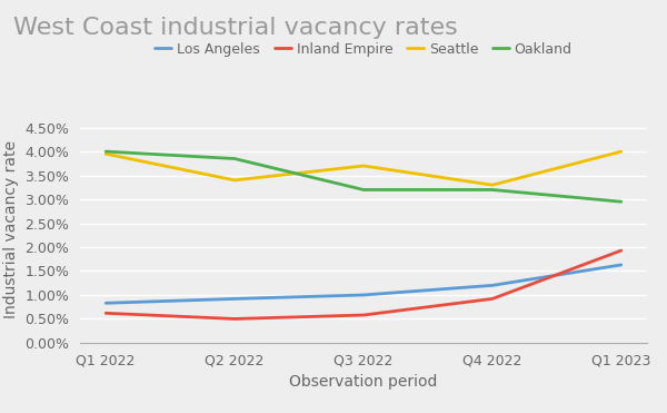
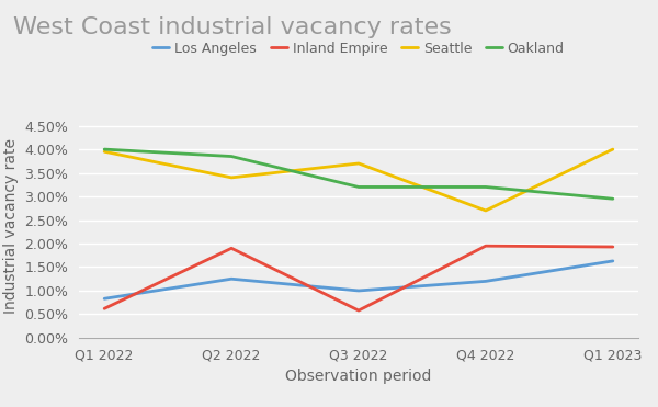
Los Angeles/Q2 2022: 0.92% -> 1.25%
Inland Empire/Q2 2022: 0.50% -> 1.90%
Inland Empire/Q4 2022: 0.92% -> 1.95%
Seattle/Q4 2022: 3.30% -> 2.70%
